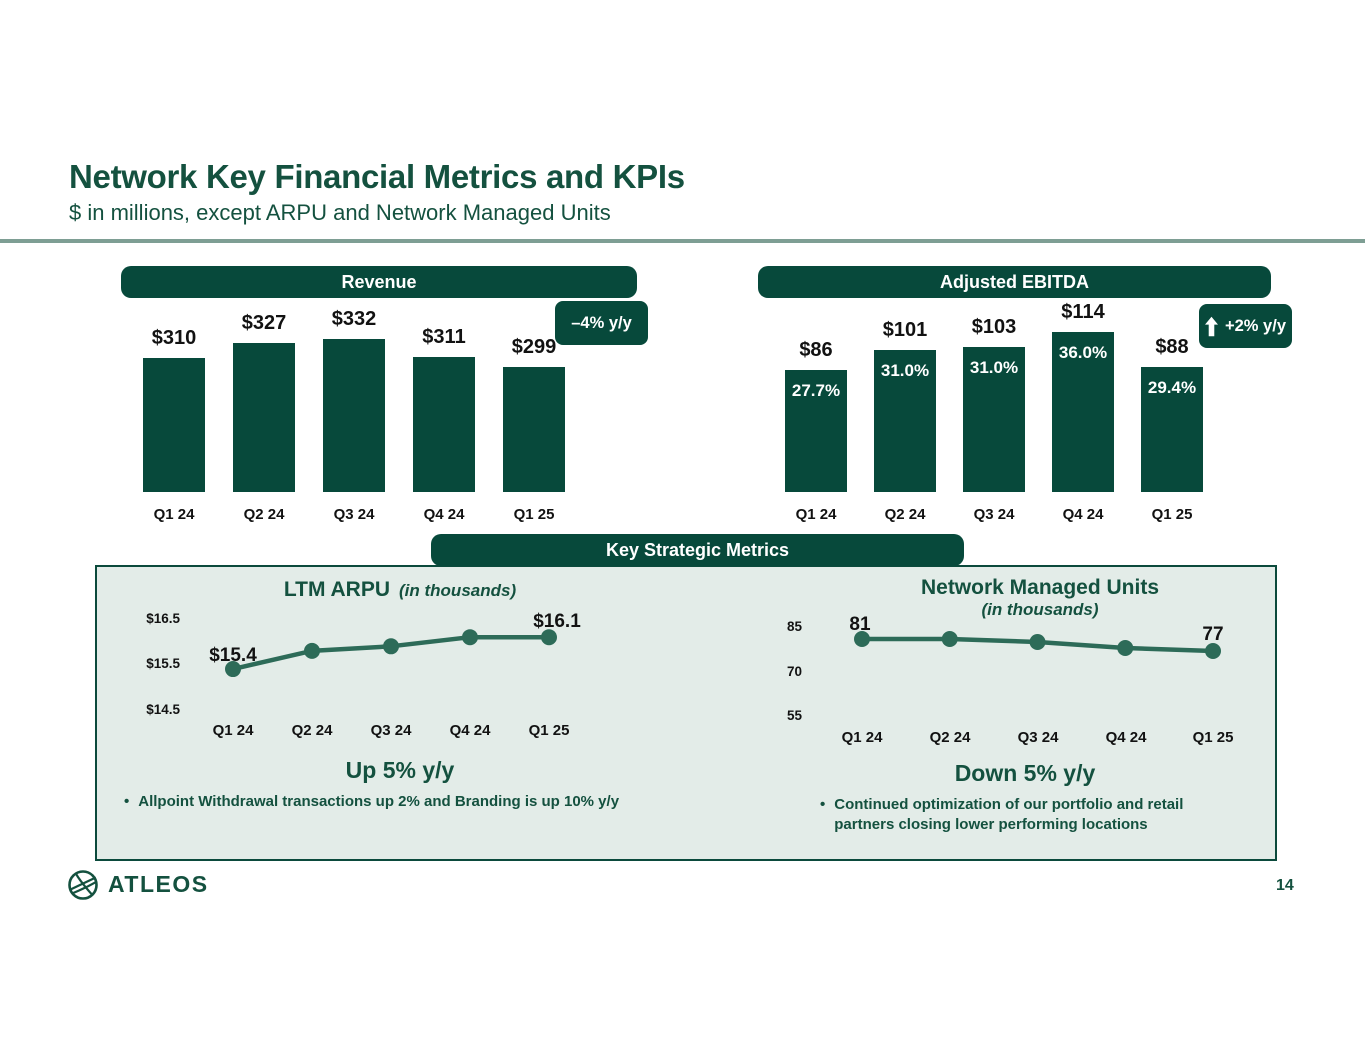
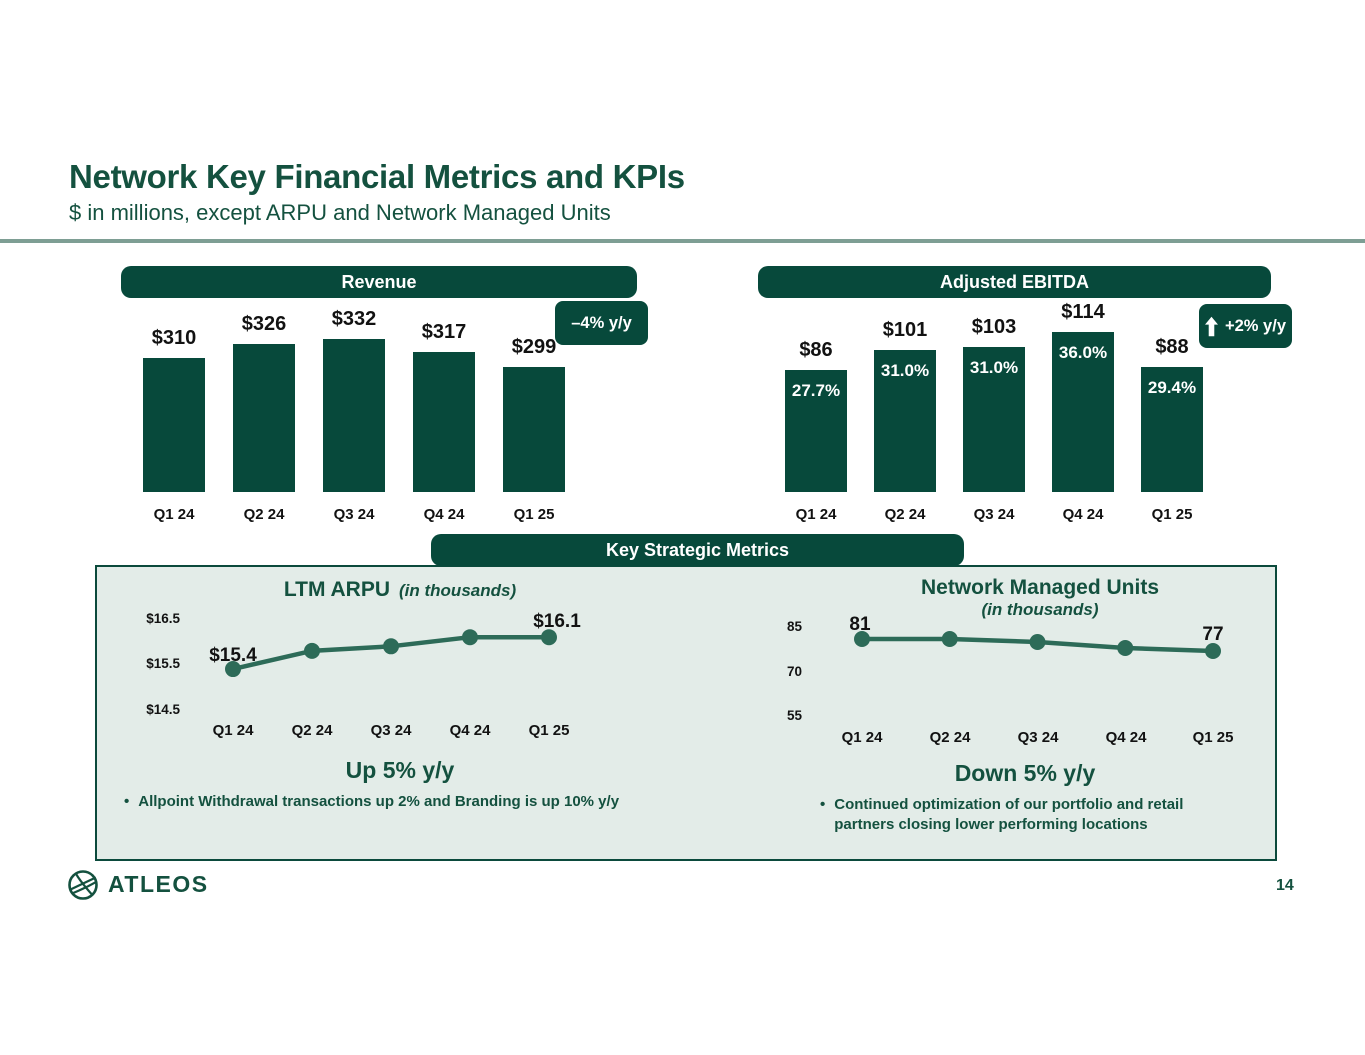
Revenue/Q2 24: $327 -> $326
Revenue/Q4 24: $311 -> $317
